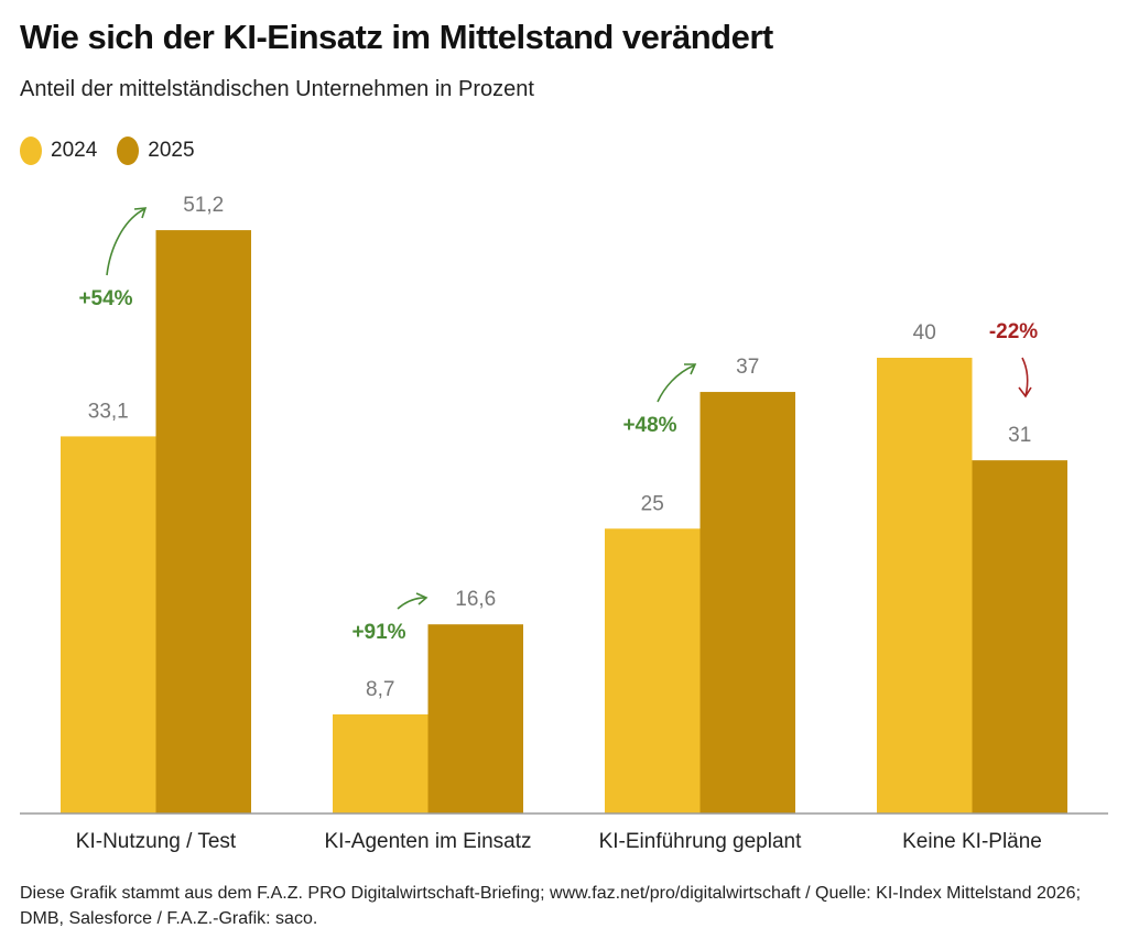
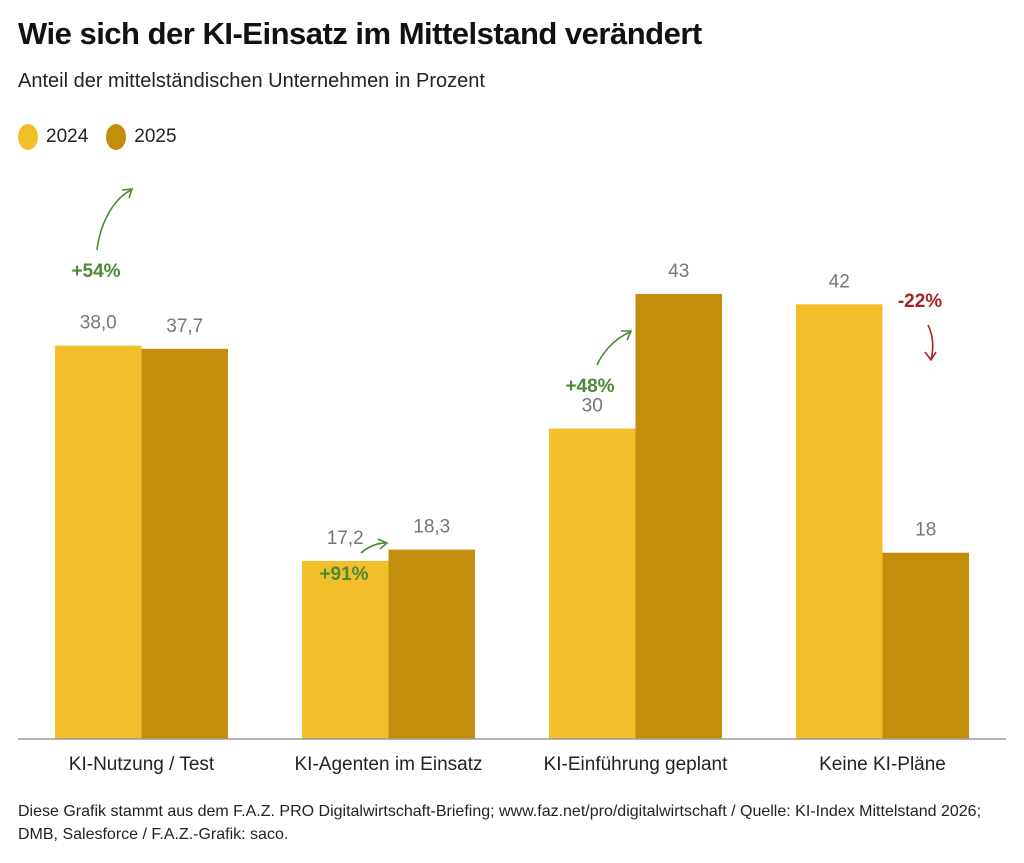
2024/KI-Nutzung / Test: 33,1 -> 38,0
2025/KI-Nutzung / Test: 51,2 -> 37,7
2024/KI-Agenten im Einsatz: 8,7 -> 17,2
2025/KI-Agenten im Einsatz: 16,6 -> 18,3
2024/KI-Einführung geplant: 25 -> 30
2025/KI-Einführung geplant: 37 -> 43
2024/Keine KI-Pläne: 40 -> 42
2025/Keine KI-Pläne: 31 -> 18
